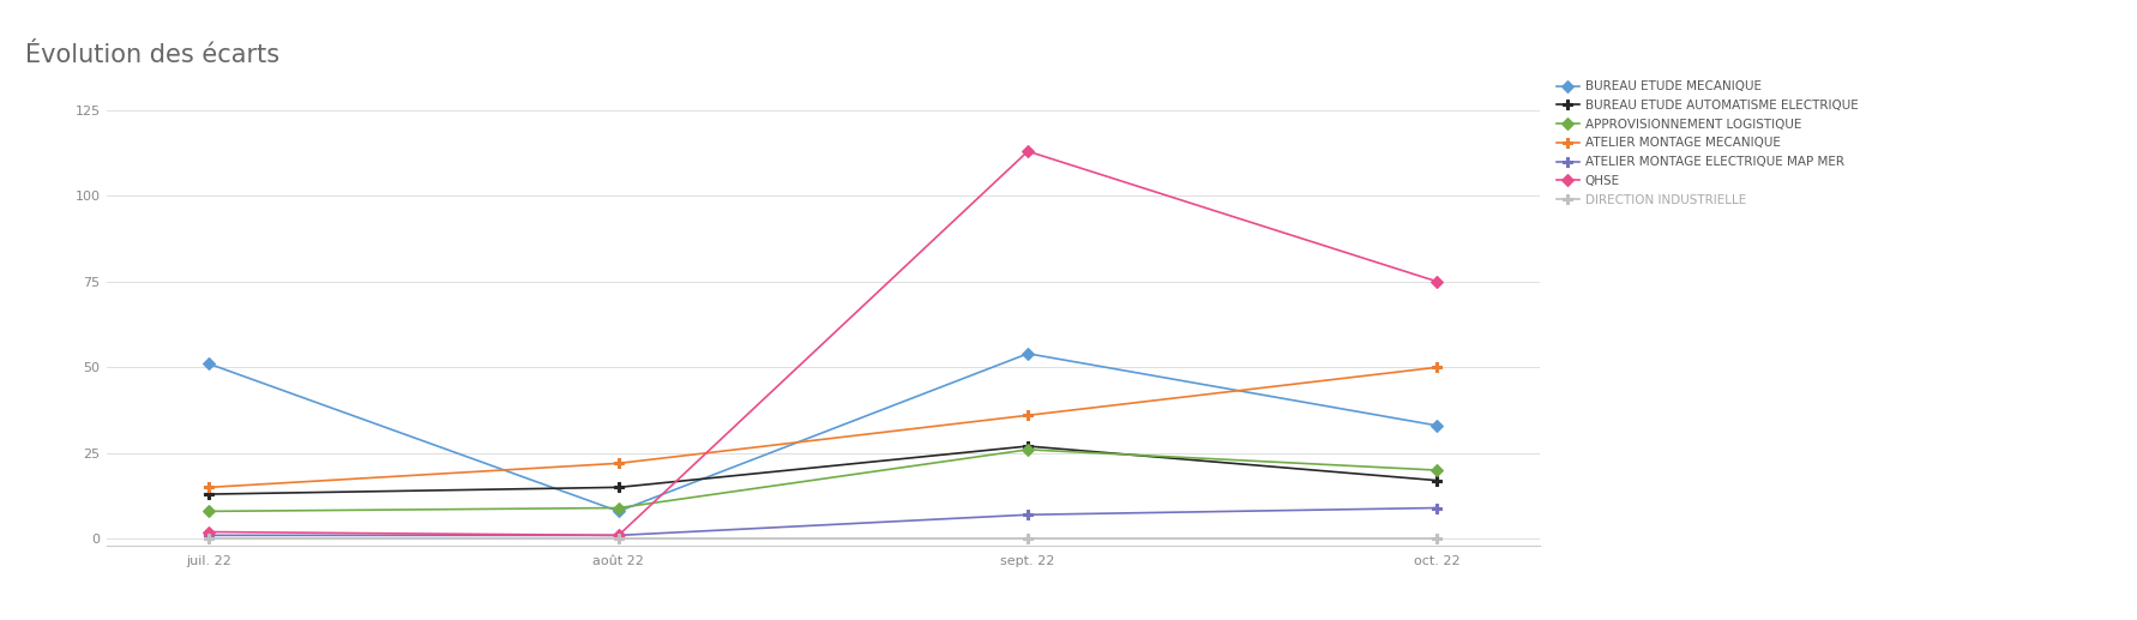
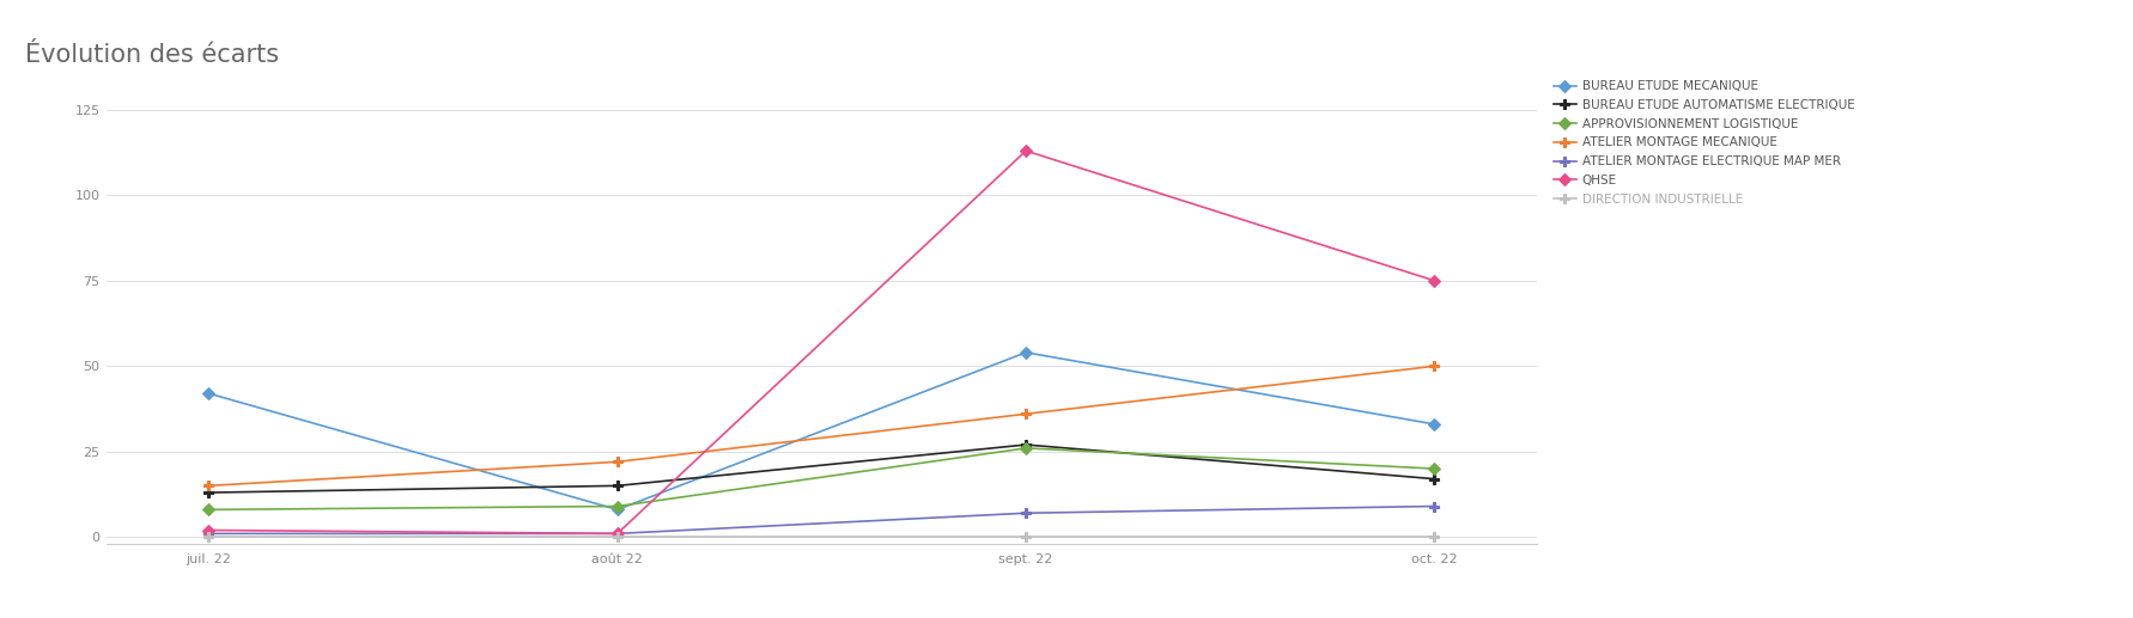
BUREAU ETUDE MECANIQUE/juil. 22: 51 -> 42
